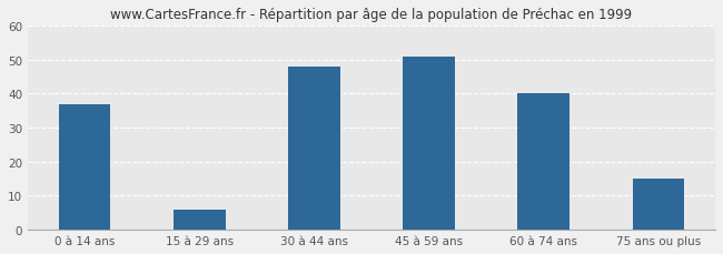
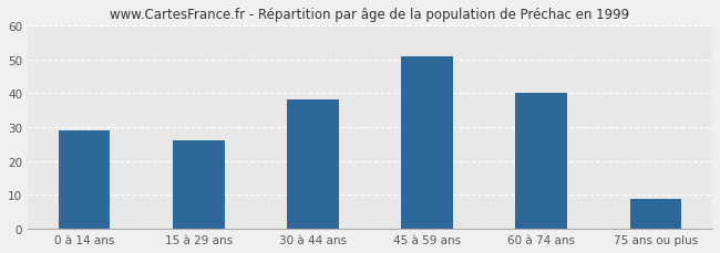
0 à 14 ans: 37 -> 29
15 à 29 ans: 6 -> 26
30 à 44 ans: 48 -> 38
75 ans ou plus: 15 -> 9
